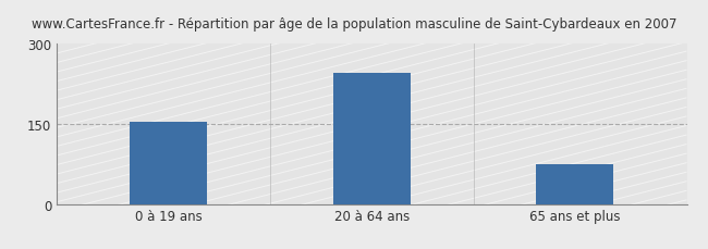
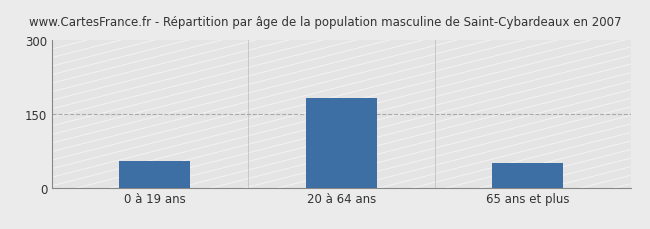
0 à 19 ans: 155 -> 55
20 à 64 ans: 245 -> 183
65 ans et plus: 75 -> 50
